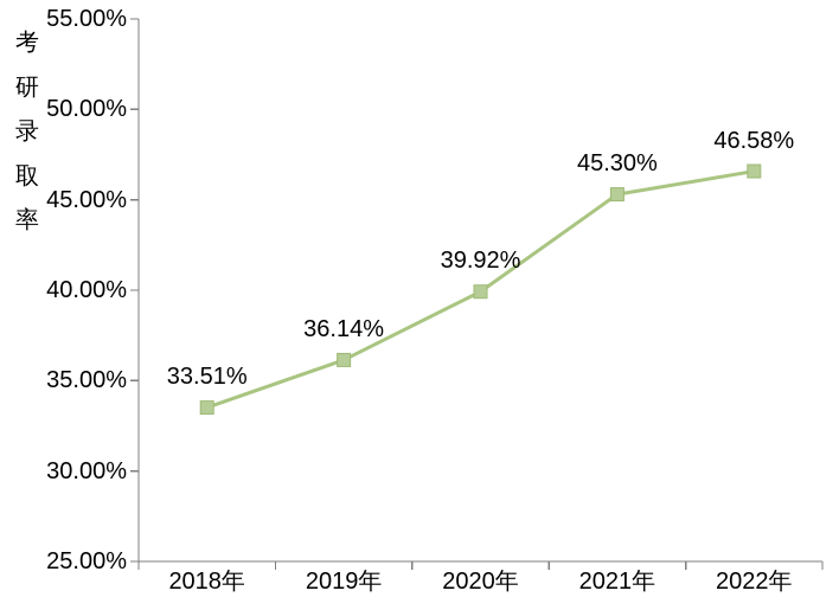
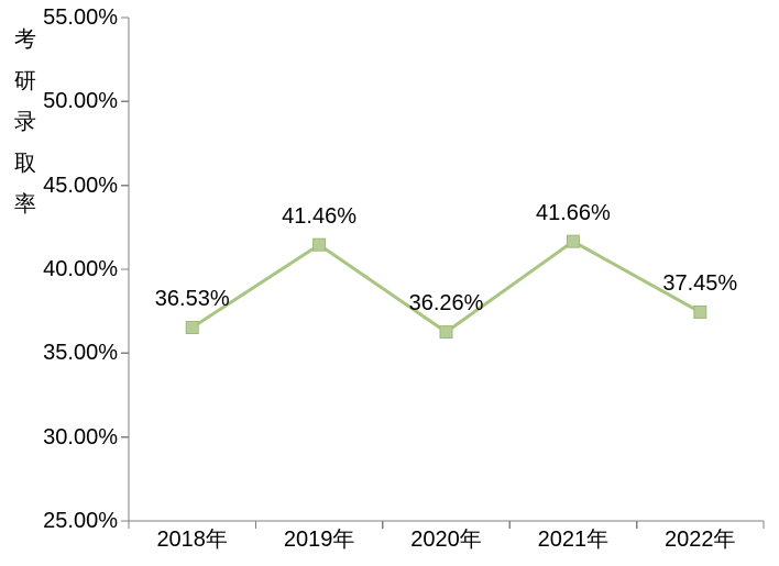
2018年: 33.51% -> 36.53%
2019年: 36.14% -> 41.46%
2020年: 39.92% -> 36.26%
2021年: 45.30% -> 41.66%
2022年: 46.58% -> 37.45%
